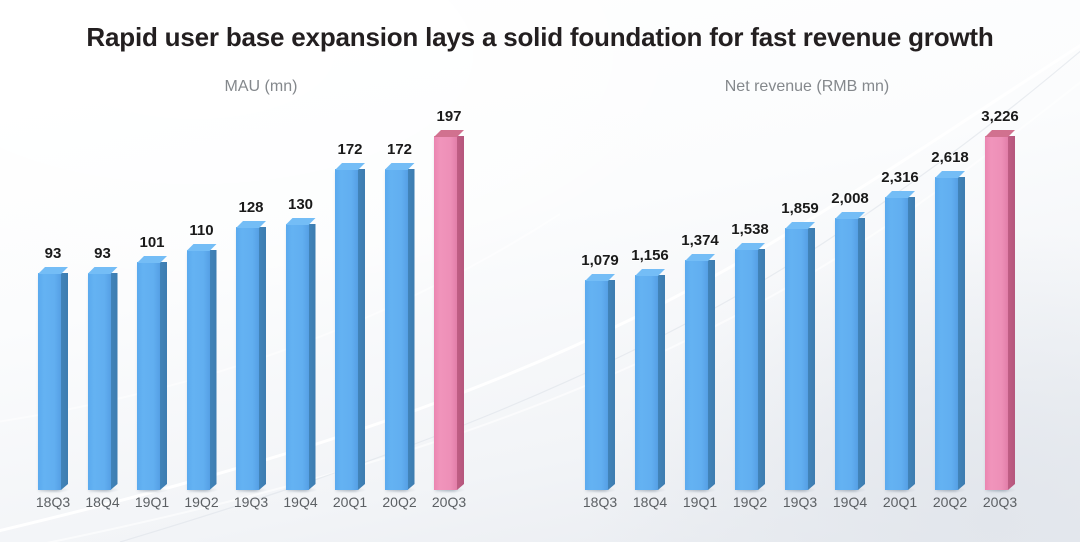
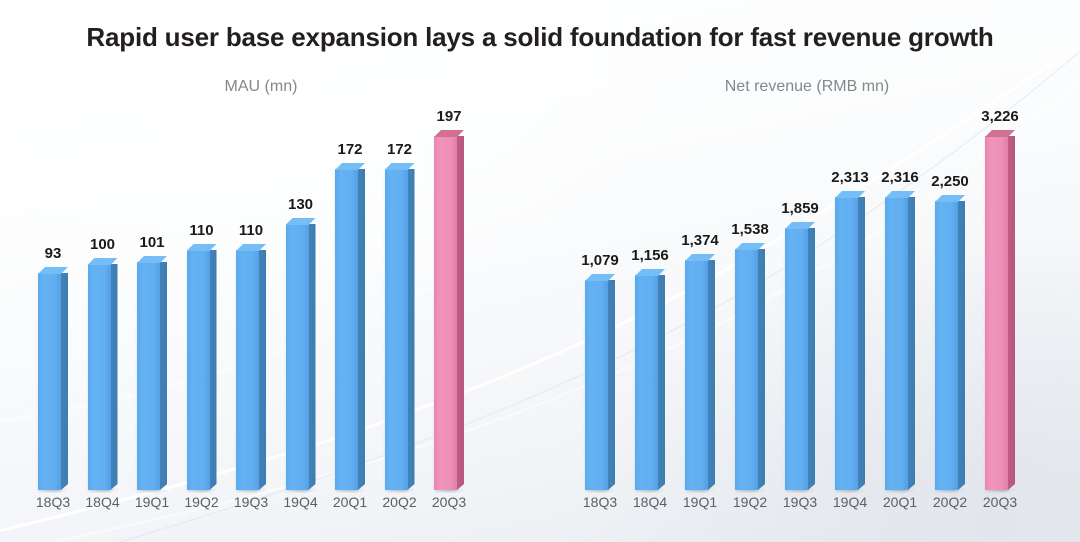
MAU (mn)/18Q4: 93 -> 100
MAU (mn)/19Q3: 128 -> 110
Net revenue (RMB mn)/19Q4: 2,008 -> 2,313
Net revenue (RMB mn)/20Q2: 2,618 -> 2,250
